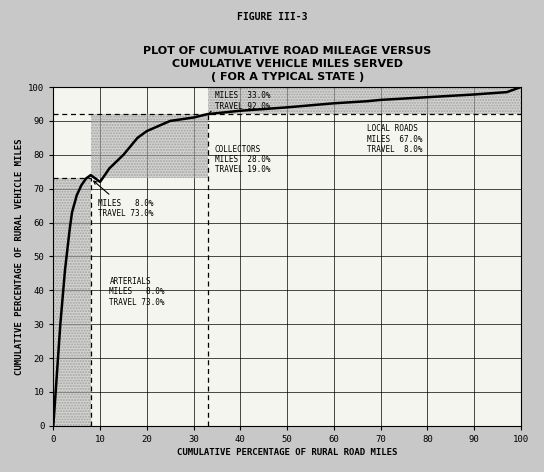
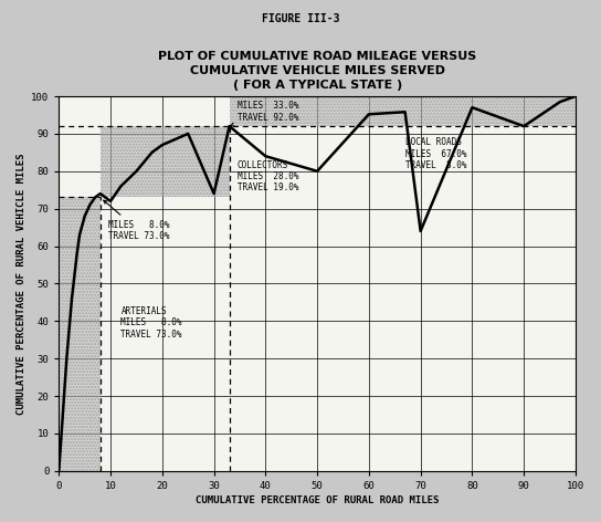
30: 91.0 -> 74.0
40: 93.0 -> 84.0
50: 94.0 -> 80.0
70: 96.2 -> 64.0
90: 97.8 -> 92.0
